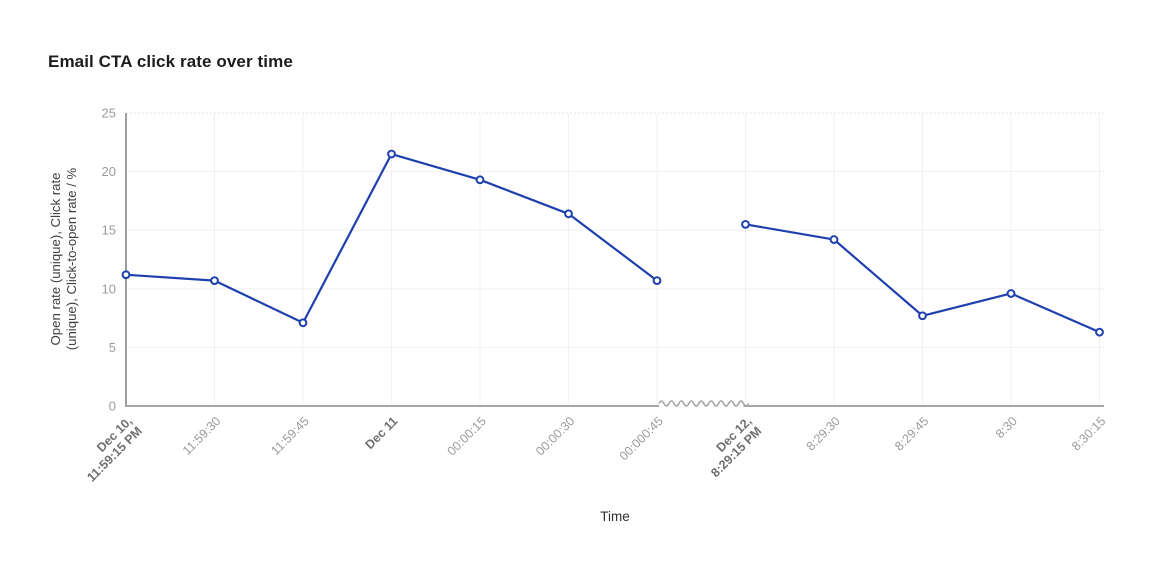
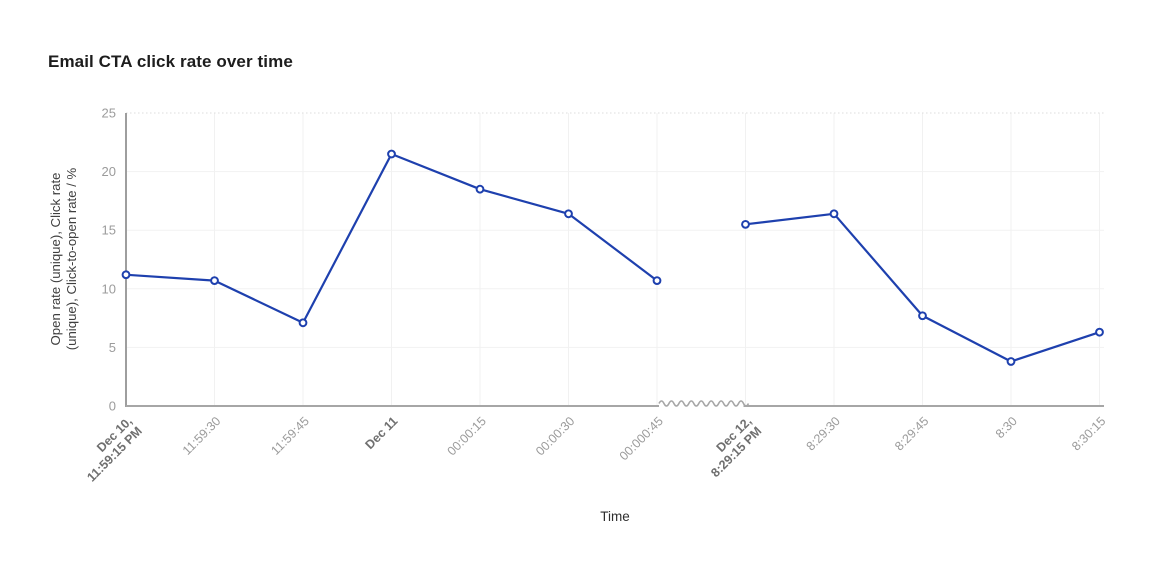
00:00:15: 19.3 -> 18.5
8:29:30: 14.2 -> 16.4
8:30: 9.6 -> 3.8
